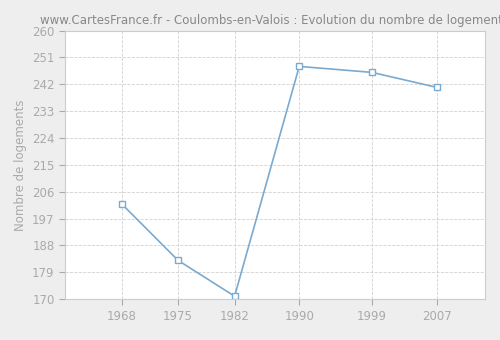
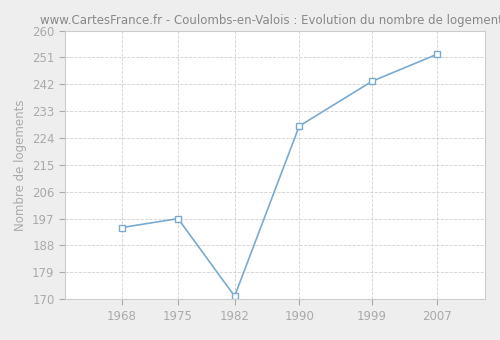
1968: 202 -> 194
1975: 183 -> 197
1990: 248 -> 228
1999: 246 -> 243
2007: 241 -> 252
